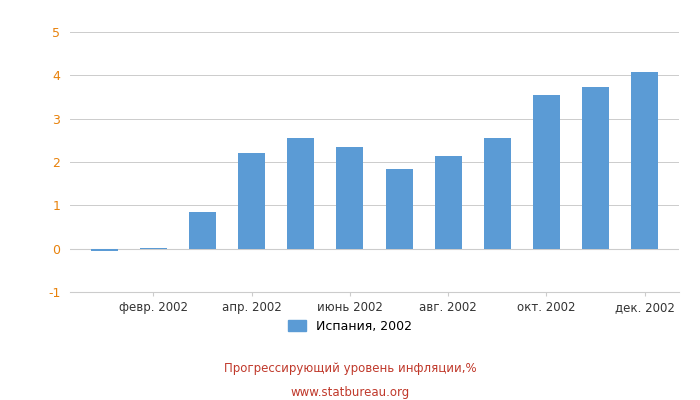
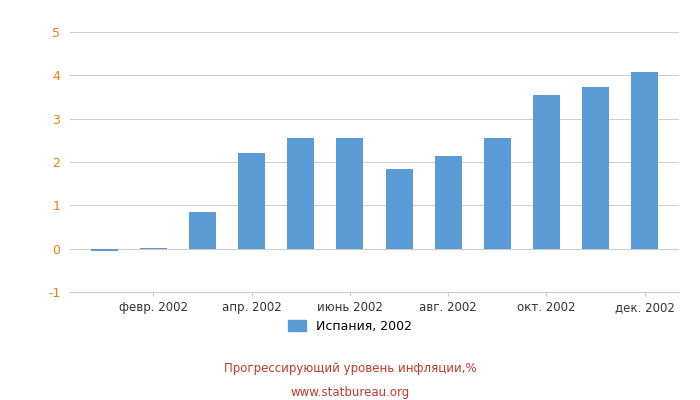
июнь 2002: 2.35 -> 2.55
